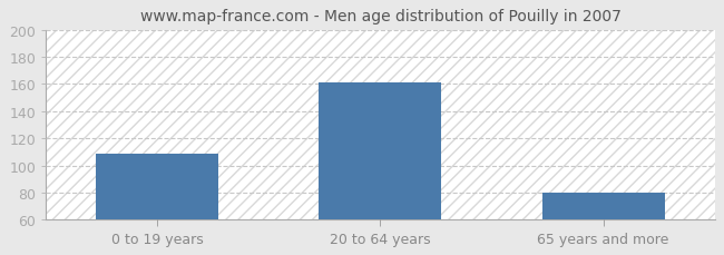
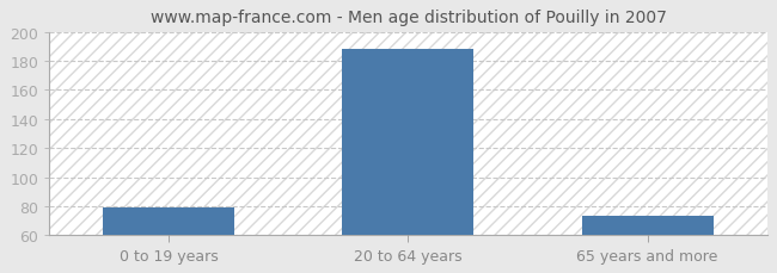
0 to 19 years: 109 -> 79
20 to 64 years: 161 -> 188
65 years and more: 80 -> 73
